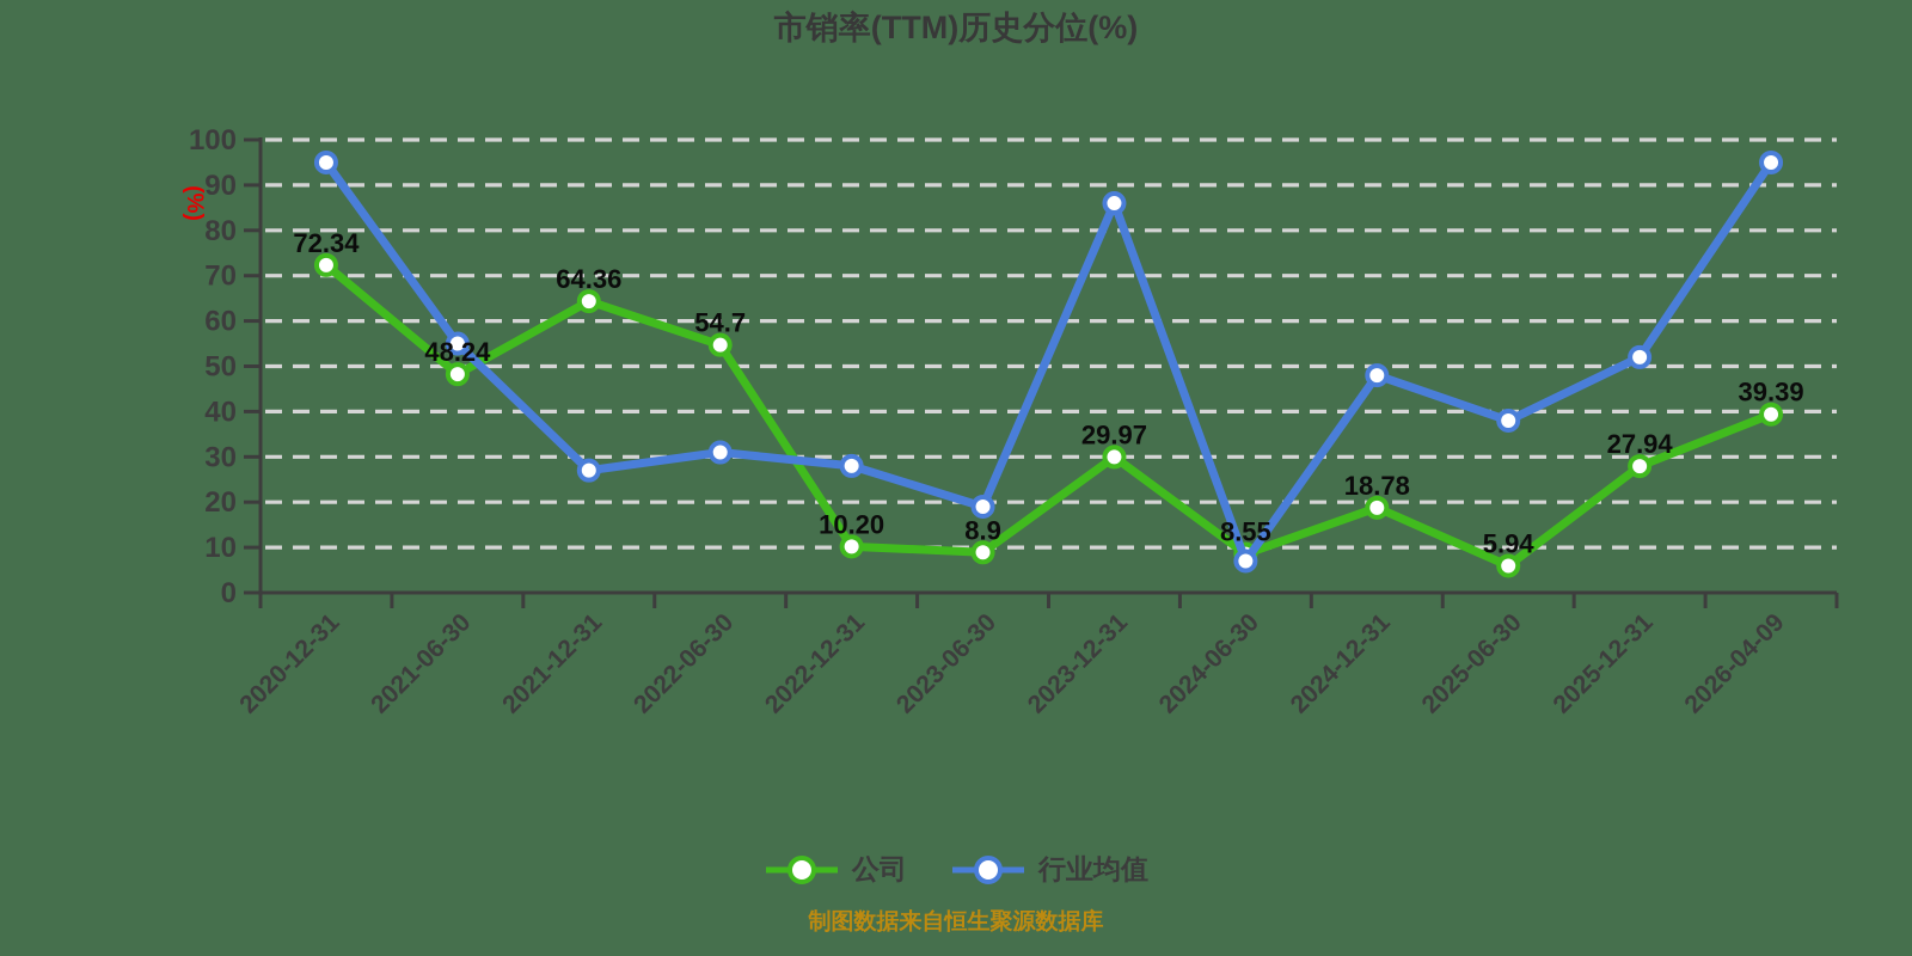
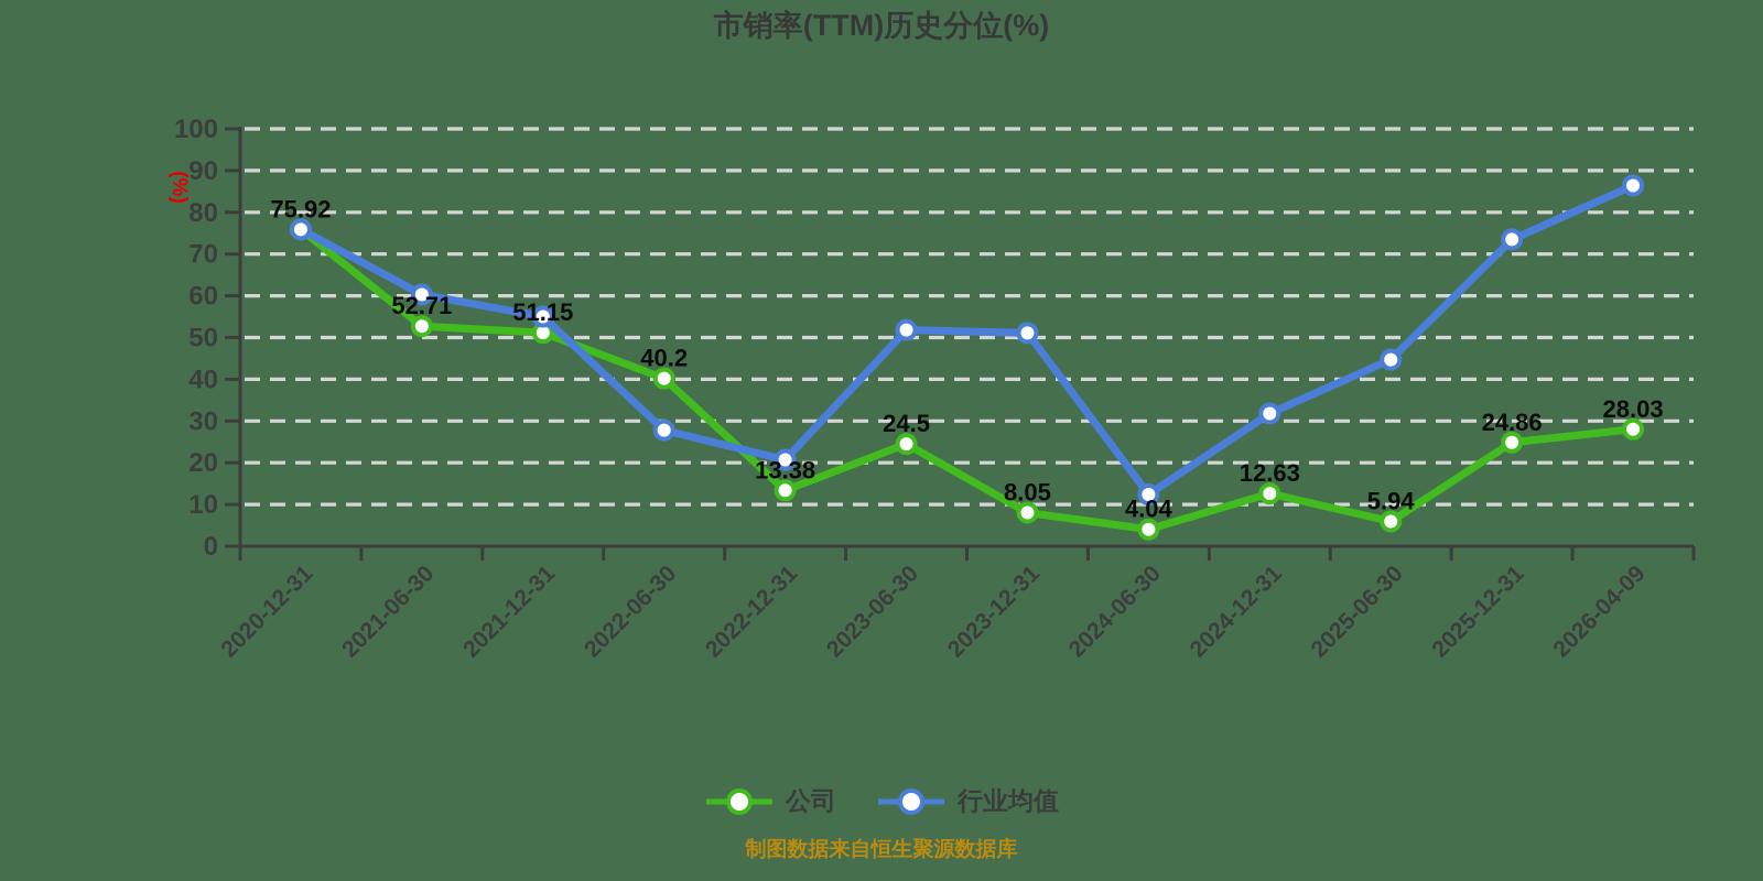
公司/2020-12-31: 72.34 -> 75.92
行业均值/2020-12-31: 95 -> 76
公司/2021-06-30: 48.24 -> 52.71
行业均值/2021-06-30: 55 -> 60
公司/2021-12-31: 64.36 -> 51.15
行业均值/2021-12-31: 27 -> 55
公司/2022-06-30: 54.7 -> 40.2
行业均值/2022-06-30: 31 -> 28
公司/2022-12-31: 10.20 -> 13.38
行业均值/2022-12-31: 28 -> 21
公司/2023-06-30: 8.9 -> 24.5
行业均值/2023-06-30: 19 -> 52
公司/2023-12-31: 29.97 -> 8.05
行业均值/2023-12-31: 86 -> 51
公司/2024-06-30: 8.55 -> 4.04
行业均值/2024-06-30: 7 -> 12
公司/2024-12-31: 18.78 -> 12.63
行业均值/2024-12-31: 48 -> 32
行业均值/2025-06-30: 38 -> 45
公司/2025-12-31: 27.94 -> 24.86
行业均值/2025-12-31: 52 -> 74
公司/2026-04-09: 39.39 -> 28.03
行业均值/2026-04-09: 95 -> 86
